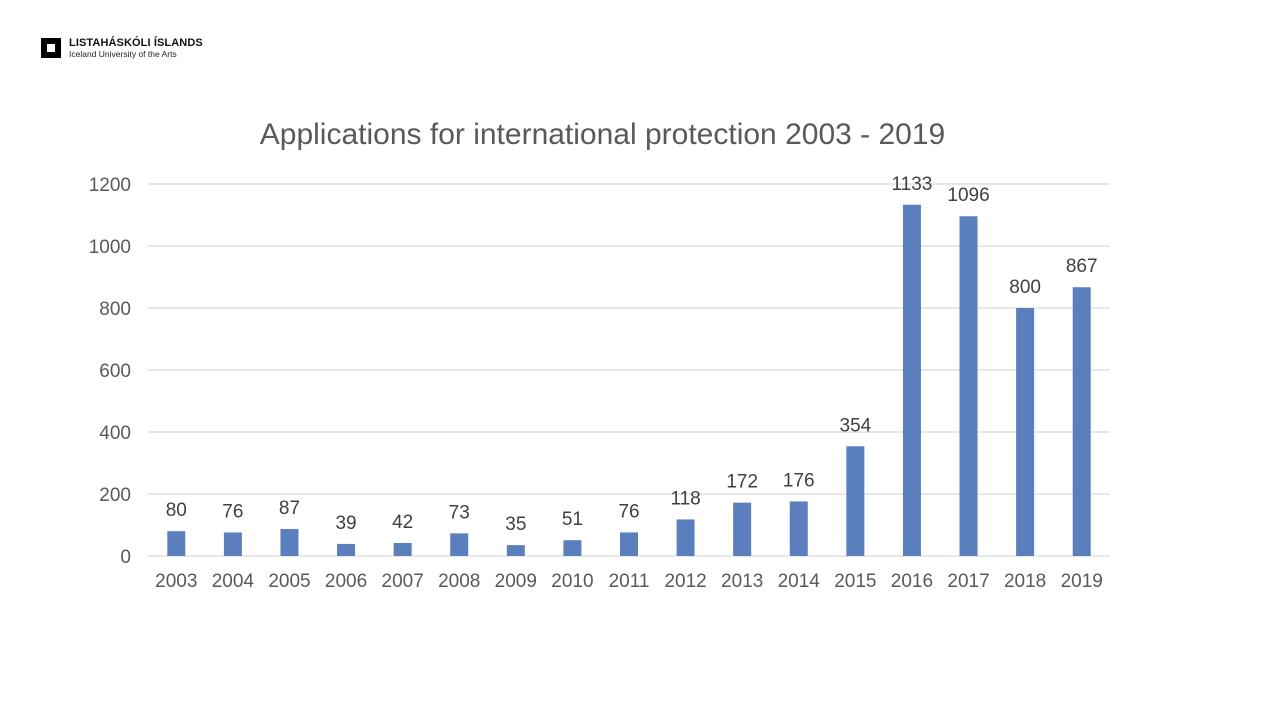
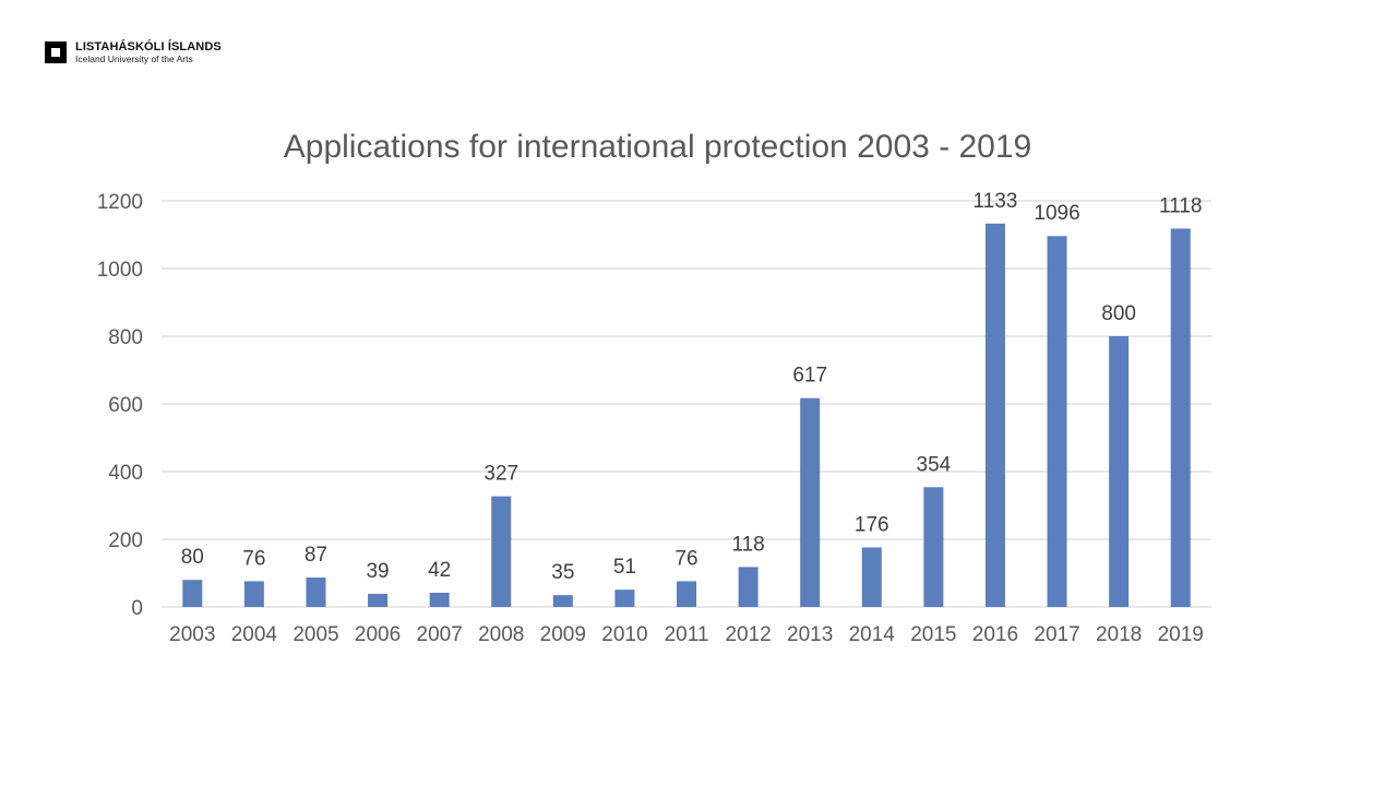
2008: 73 -> 327
2013: 172 -> 617
2019: 867 -> 1118
